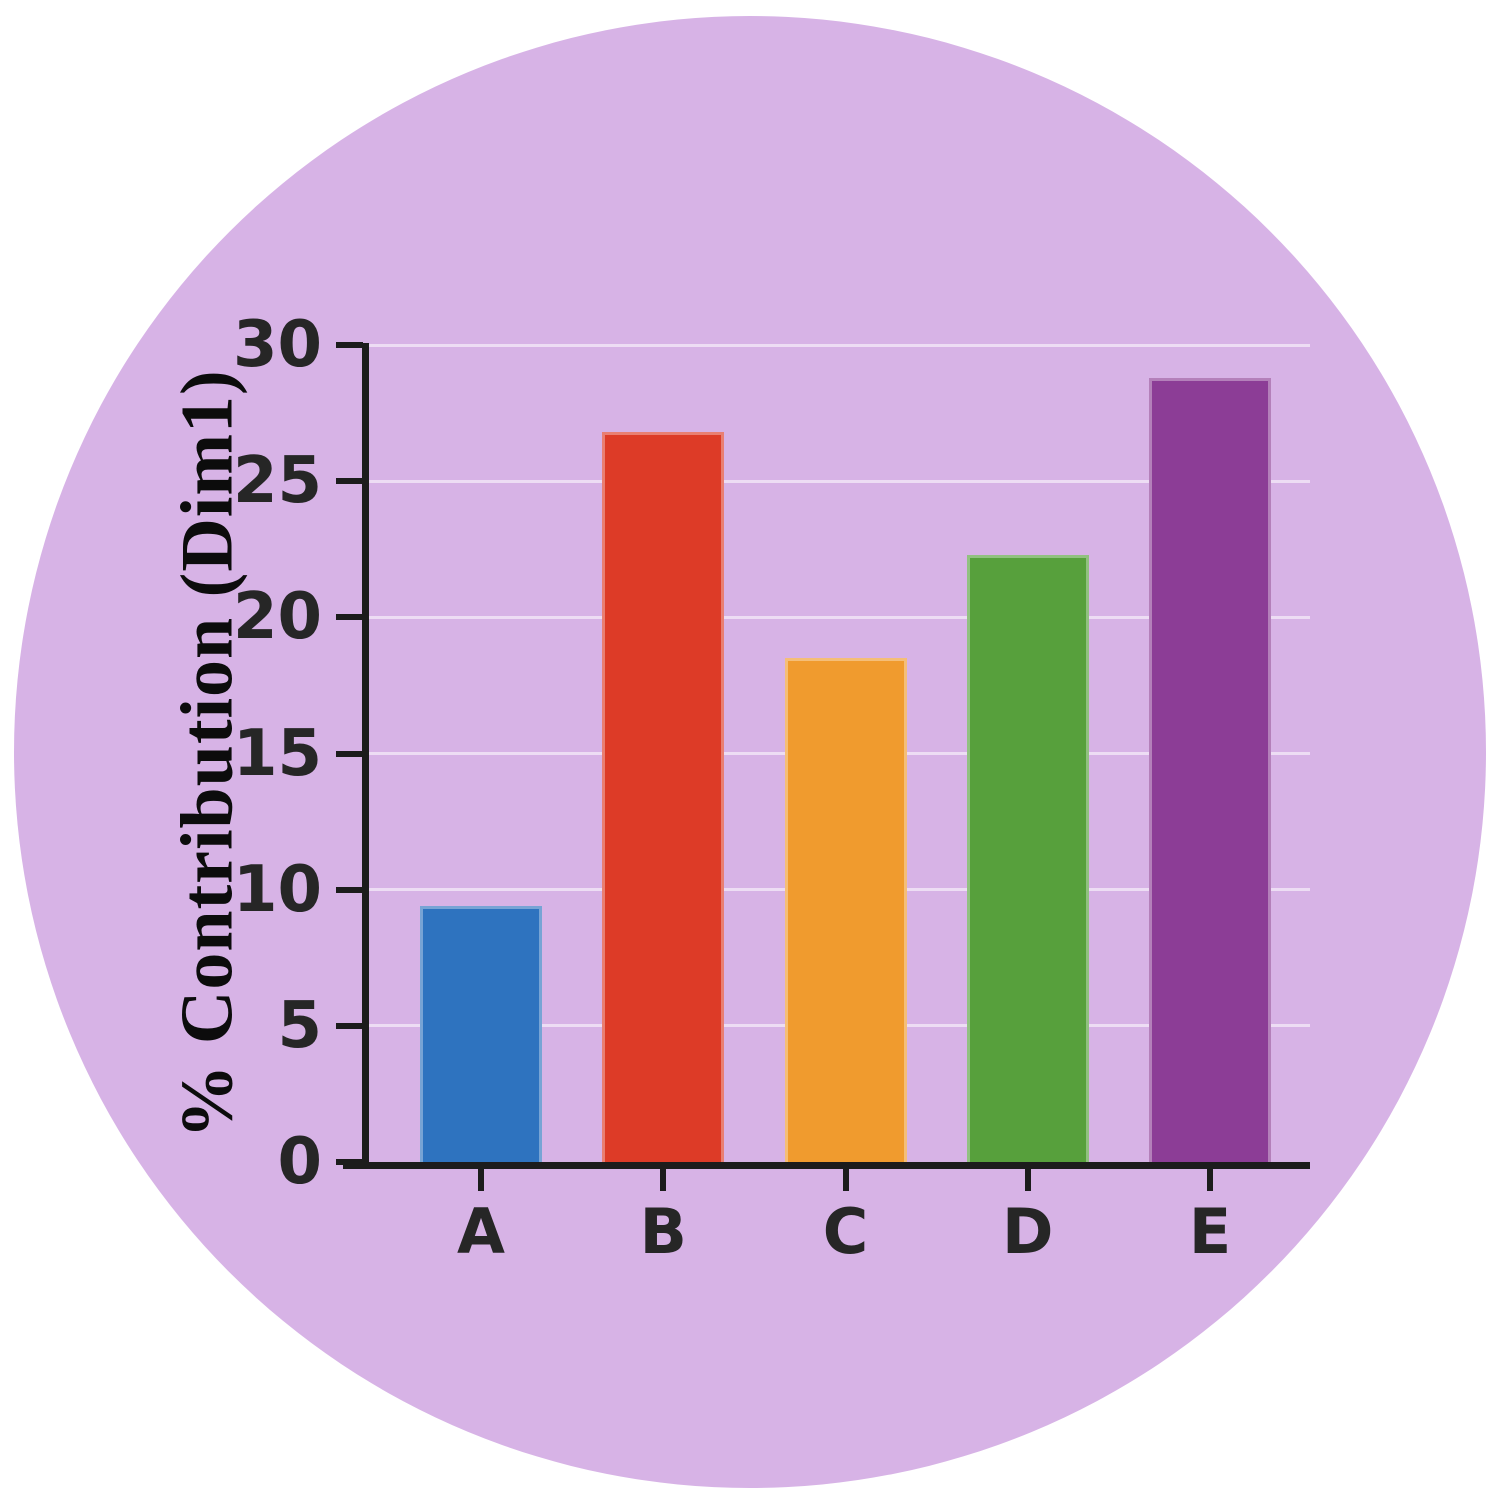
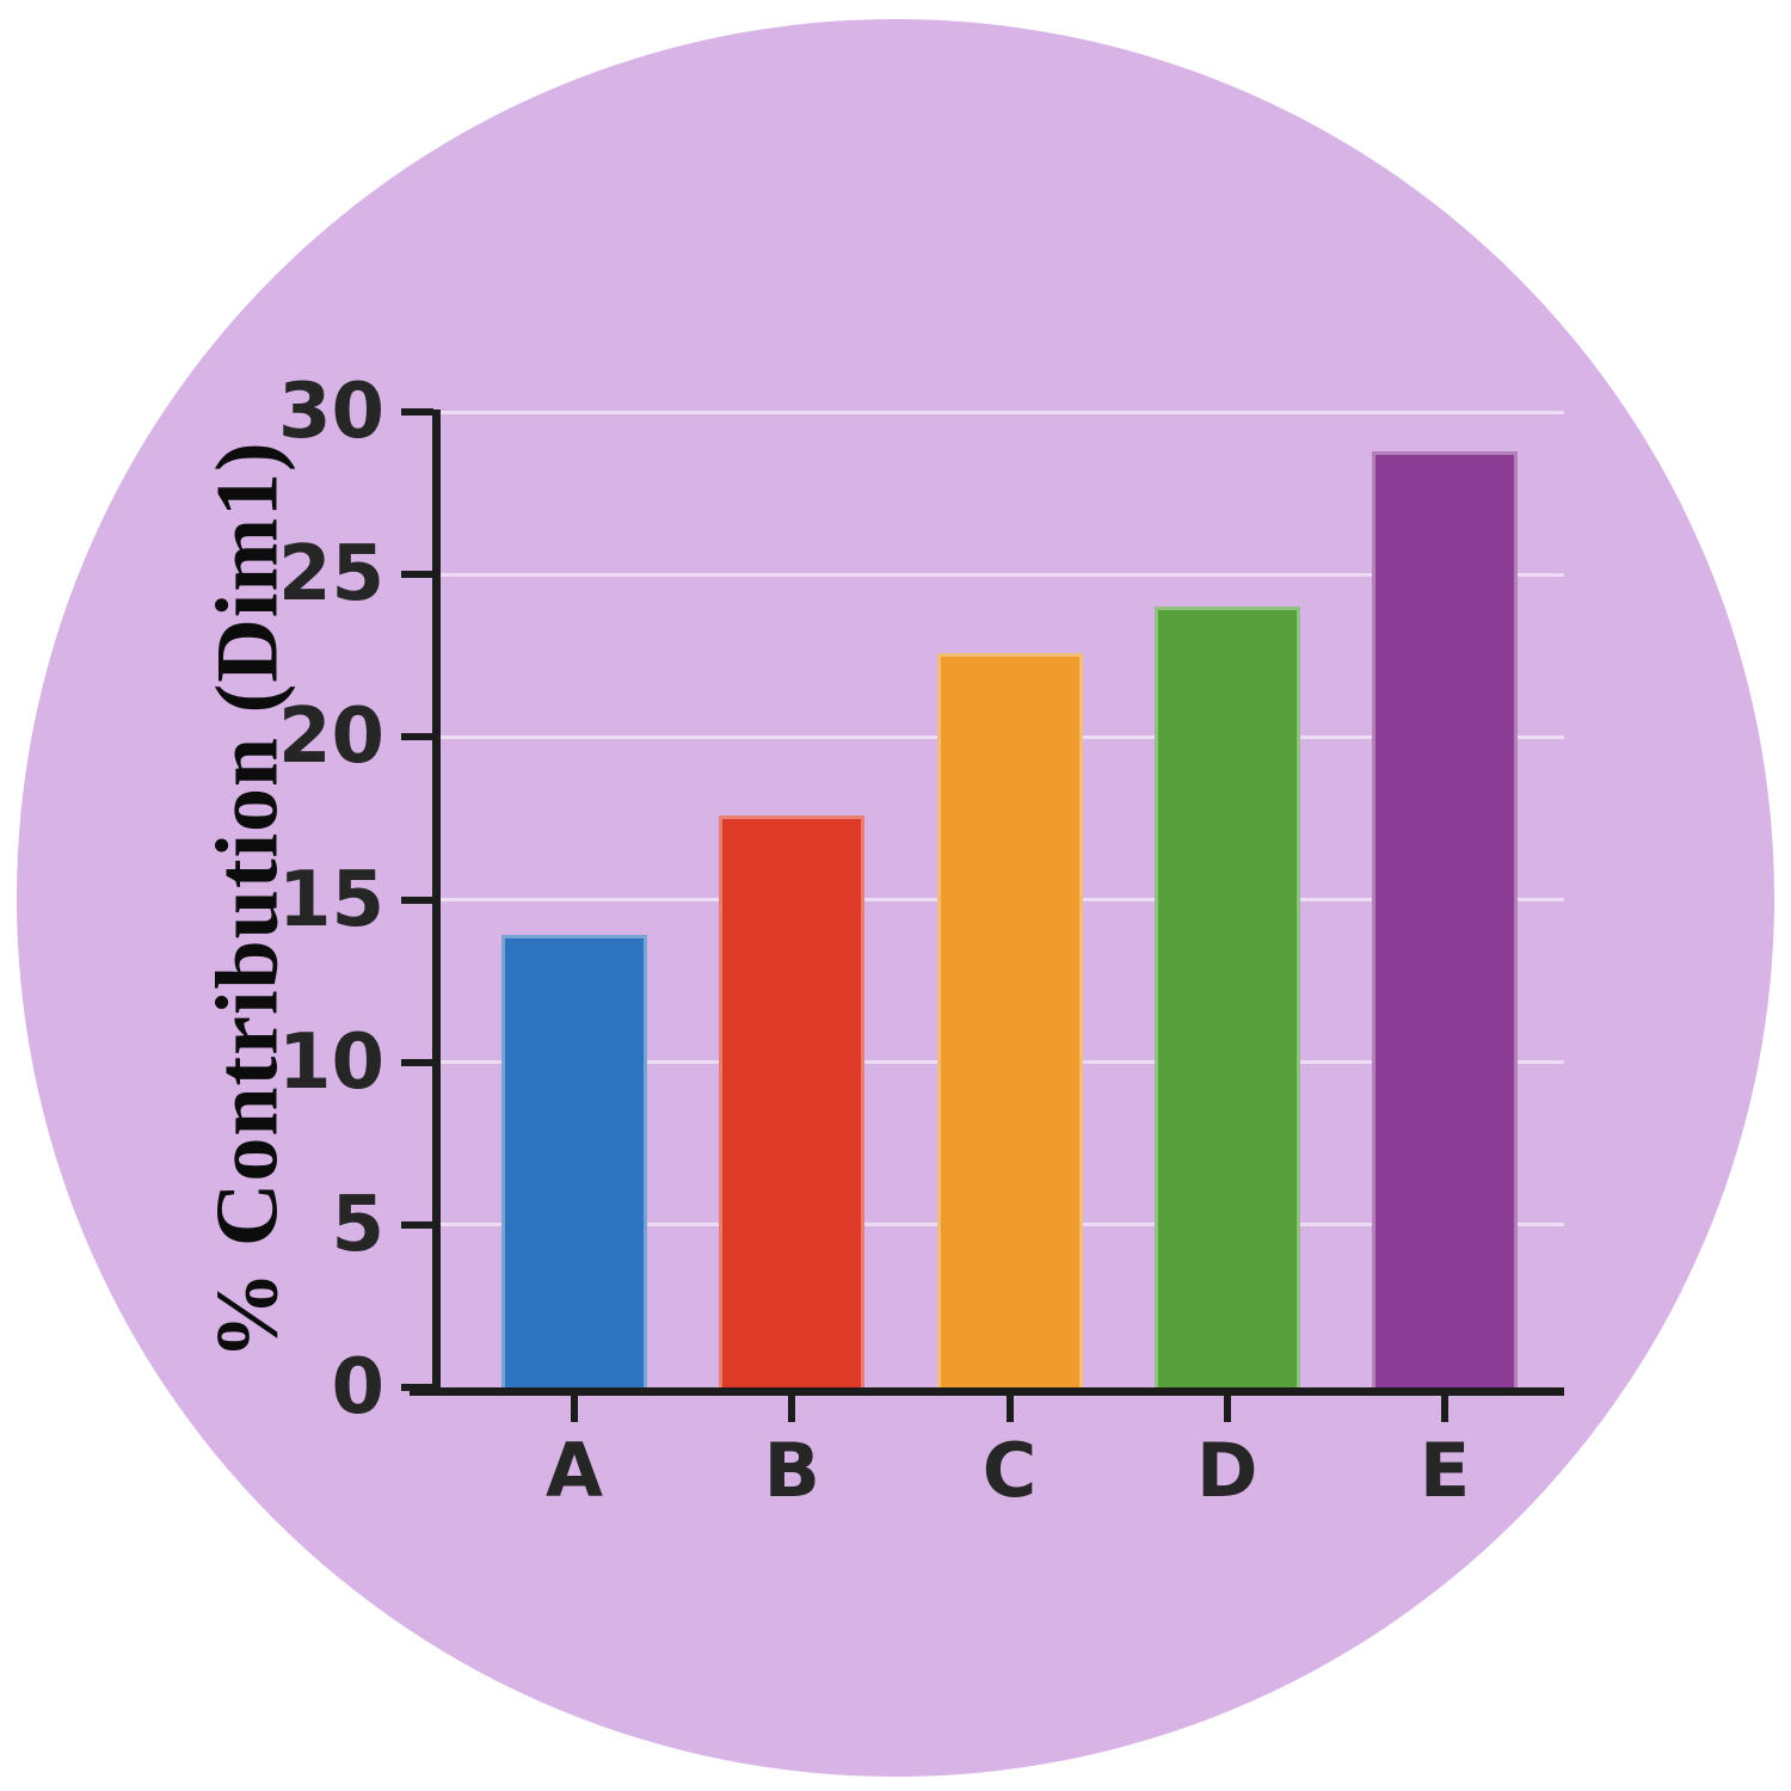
A: 9.4 -> 13.9
B: 26.8 -> 17.6
C: 18.5 -> 22.6
D: 22.3 -> 24.0
